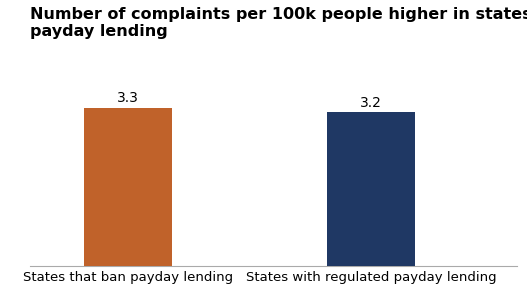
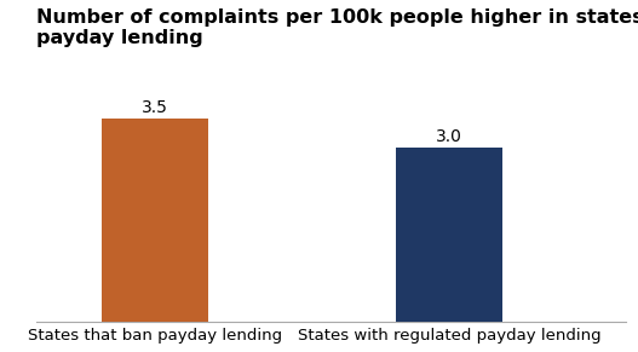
States that ban payday lending: 3.3 -> 3.5
States with regulated payday lending: 3.2 -> 3.0
